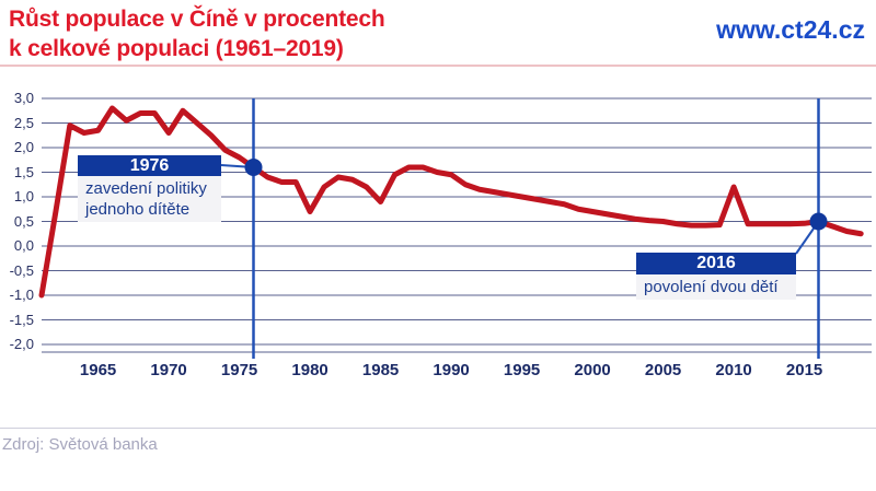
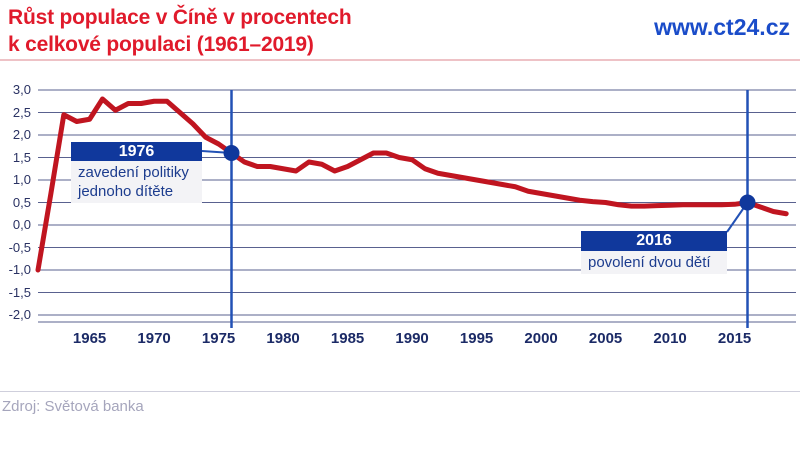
1970: 2,3 -> 2,8
1980: 0,7 -> 1,2
1985: 0,9 -> 1,3
2010: 1,2 -> 0,4
